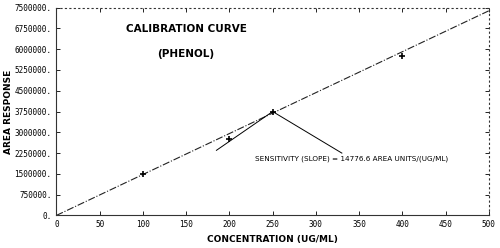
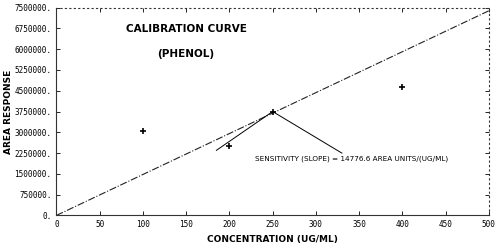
100: 1500000. -> 3050000.
200: 2750000. -> 2500000.
400: 5750000. -> 4650000.
